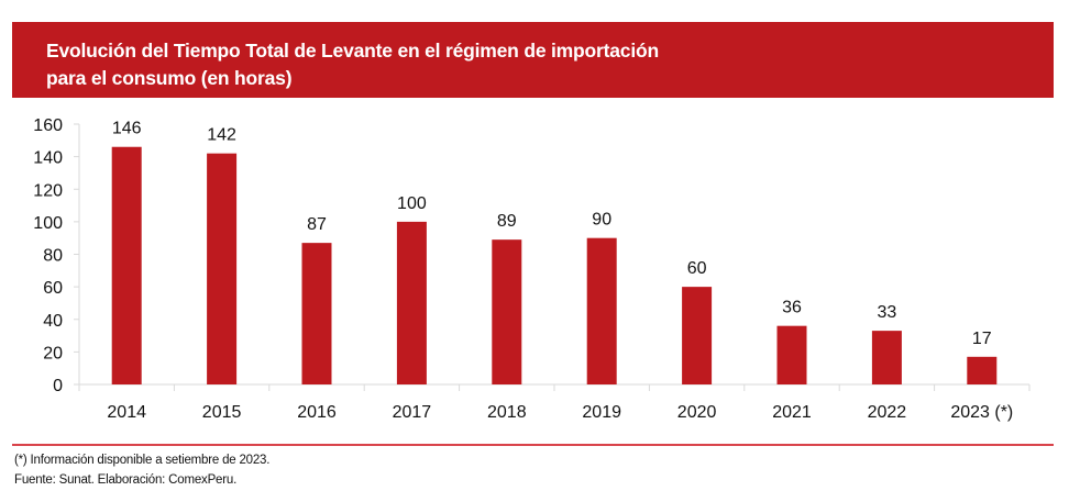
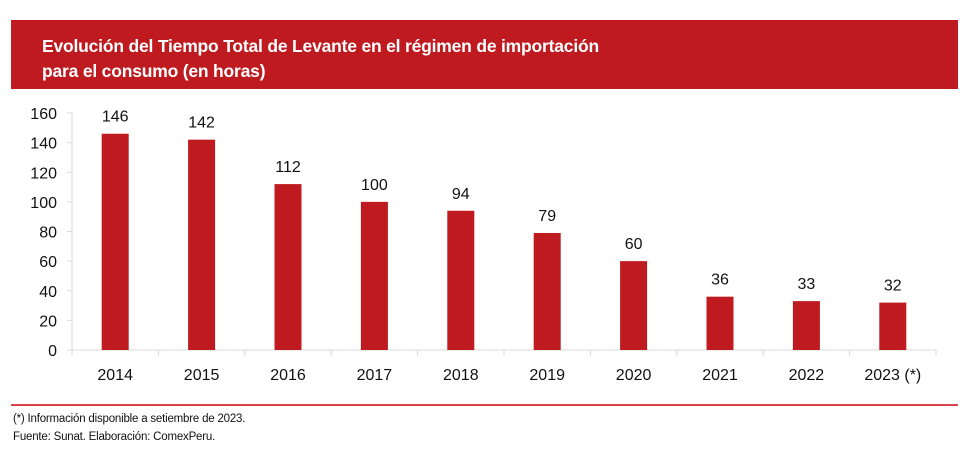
2016: 87 -> 112
2018: 89 -> 94
2019: 90 -> 79
2023 (*): 17 -> 32
